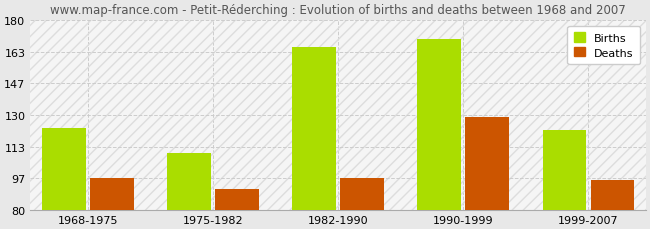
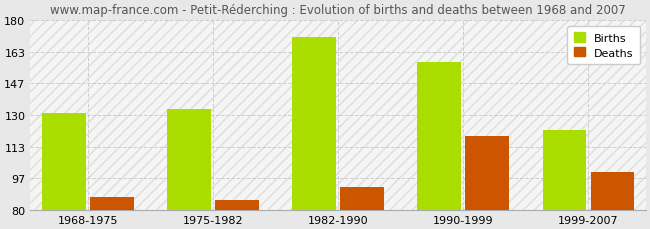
Births/1968-1975: 123 -> 131
Deaths/1968-1975: 97 -> 87
Births/1975-1982: 110 -> 133
Deaths/1975-1982: 91 -> 85
Births/1982-1990: 166 -> 171
Deaths/1982-1990: 97 -> 92
Births/1990-1999: 170 -> 158
Deaths/1990-1999: 129 -> 119
Deaths/1999-2007: 96 -> 100
